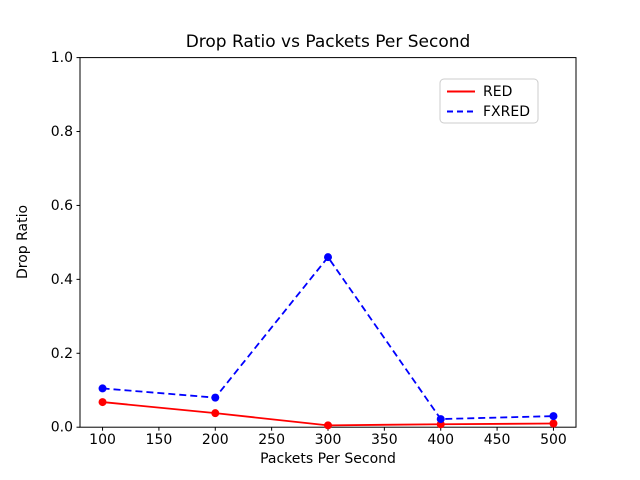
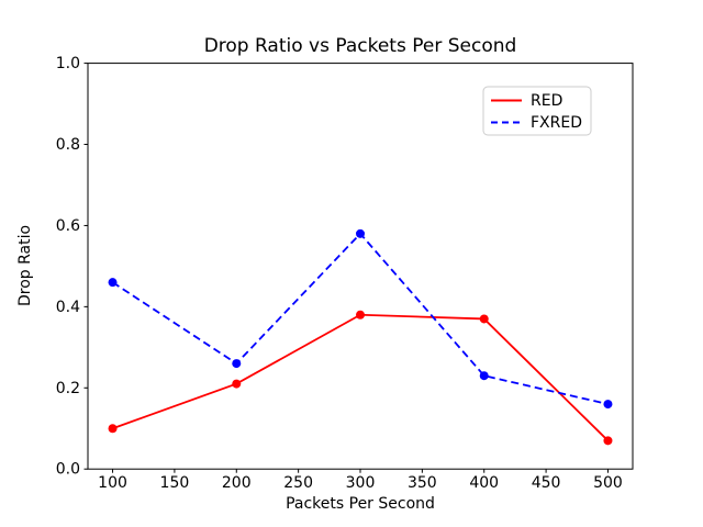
RED/100: 0.07 -> 0.10
FXRED/100: 0.10 -> 0.46
RED/200: 0.04 -> 0.21
FXRED/200: 0.08 -> 0.26
RED/300: 0.01 -> 0.38
FXRED/300: 0.46 -> 0.58
RED/400: 0.01 -> 0.37
FXRED/400: 0.02 -> 0.23
RED/500: 0.01 -> 0.07
FXRED/500: 0.03 -> 0.16
